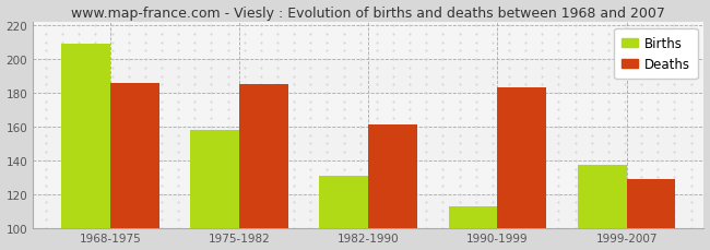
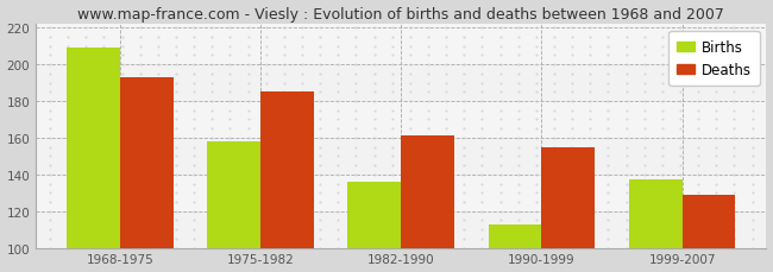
Deaths/1968-1975: 186 -> 193
Births/1982-1990: 131 -> 136
Deaths/1990-1999: 183 -> 155
